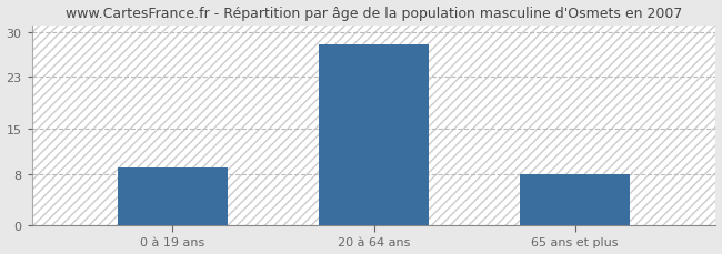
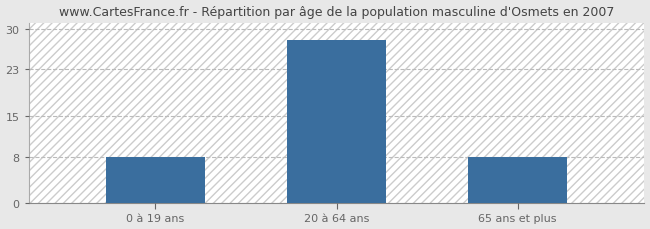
0 à 19 ans: 9 -> 8
